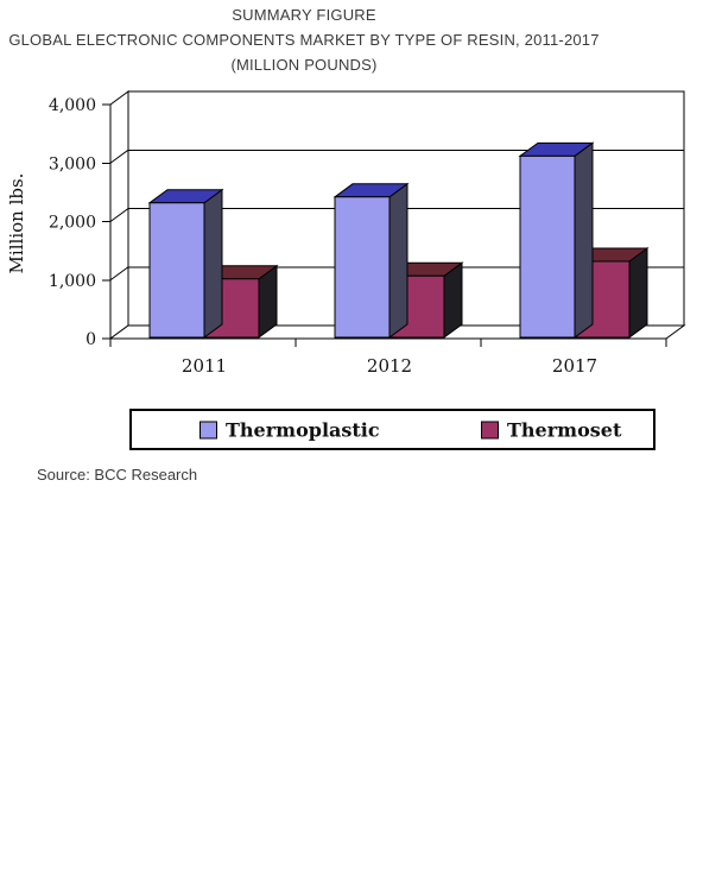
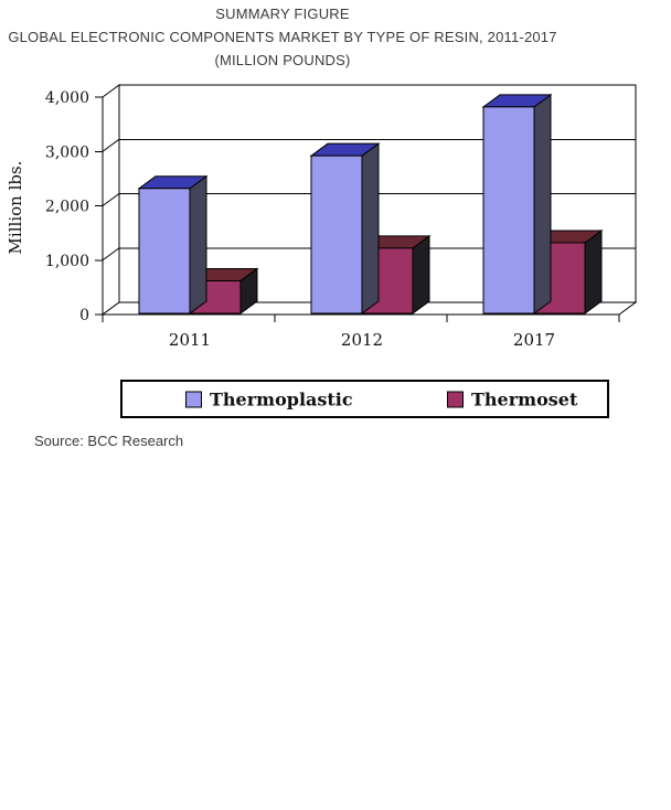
Thermoset/2011: 1000 -> 600
Thermoplastic/2012: 2400 -> 2900
Thermoset/2012: 1000 -> 1200
Thermoplastic/2017: 3100 -> 3800
